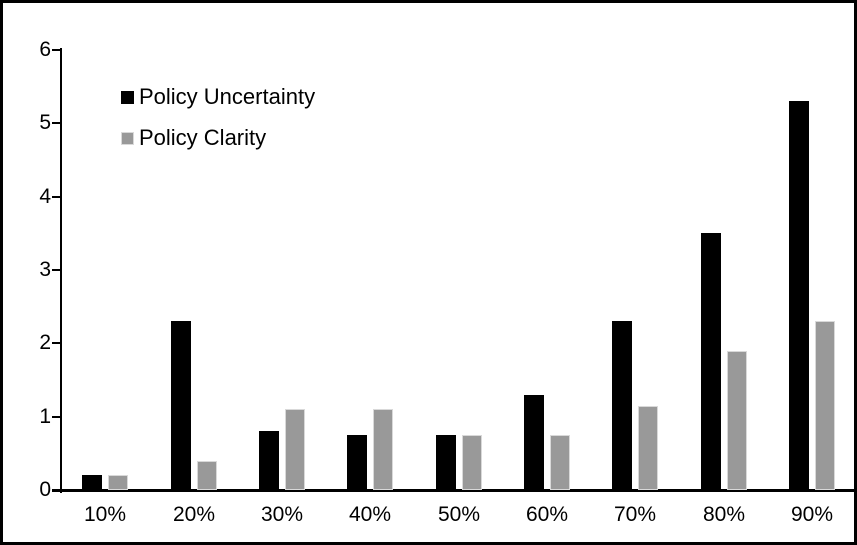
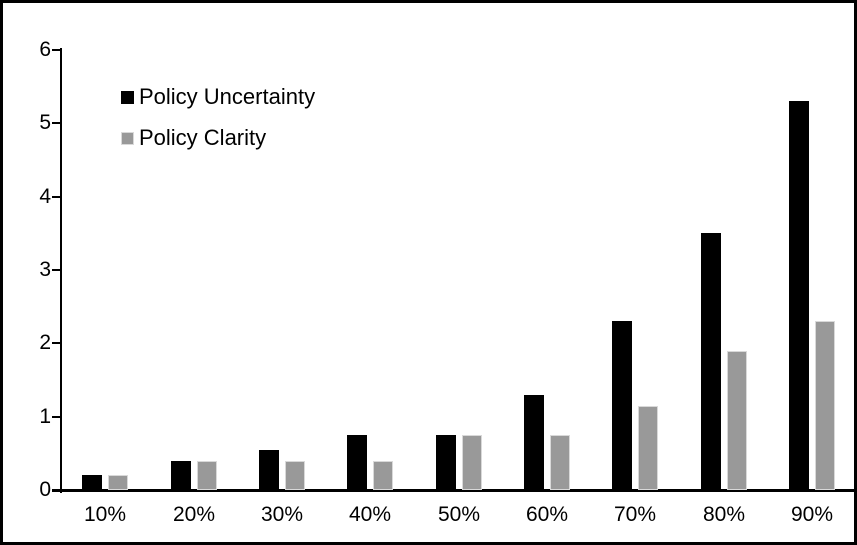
Policy Uncertainty/20%: 2.3 -> 0.4
Policy Uncertainty/30%: 0.8 -> 0.6
Policy Clarity/30%: 1.1 -> 0.4
Policy Clarity/40%: 1.1 -> 0.4
